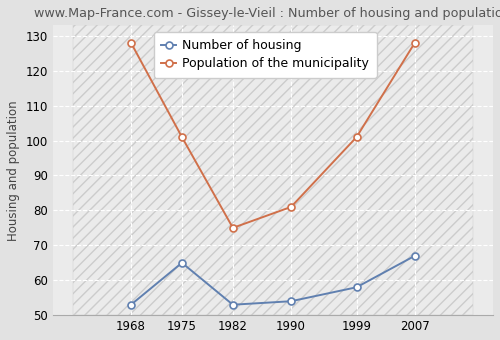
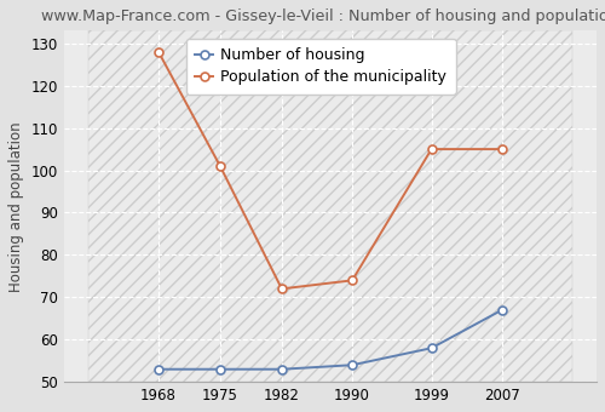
Number of housing/1975: 65 -> 53
Population of the municipality/1982: 75 -> 72
Population of the municipality/1990: 81 -> 74
Population of the municipality/1999: 101 -> 105
Population of the municipality/2007: 128 -> 105
